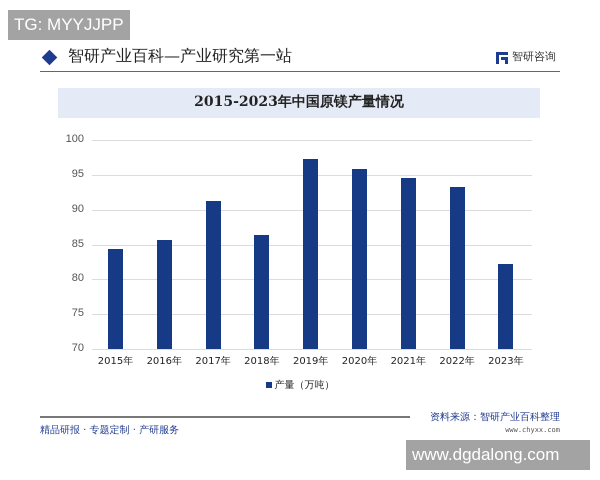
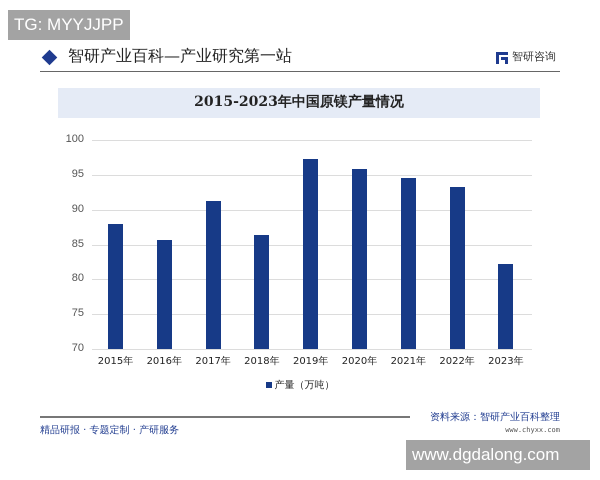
2015年: 84 -> 88
